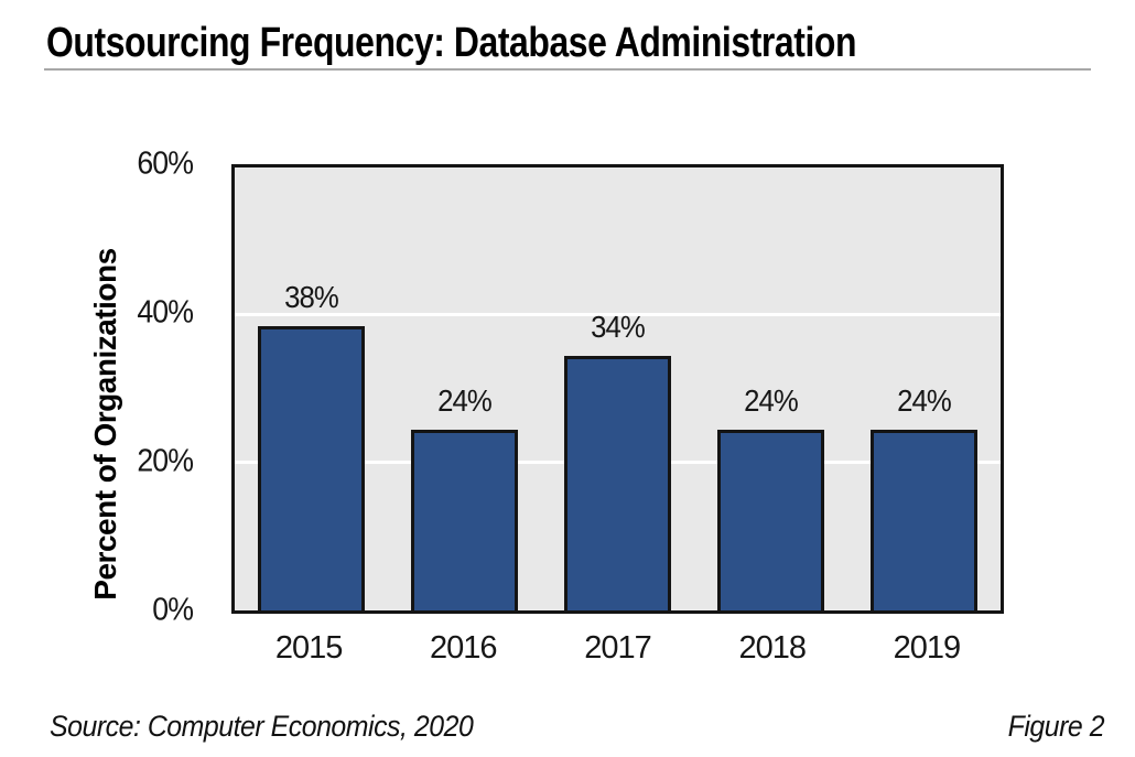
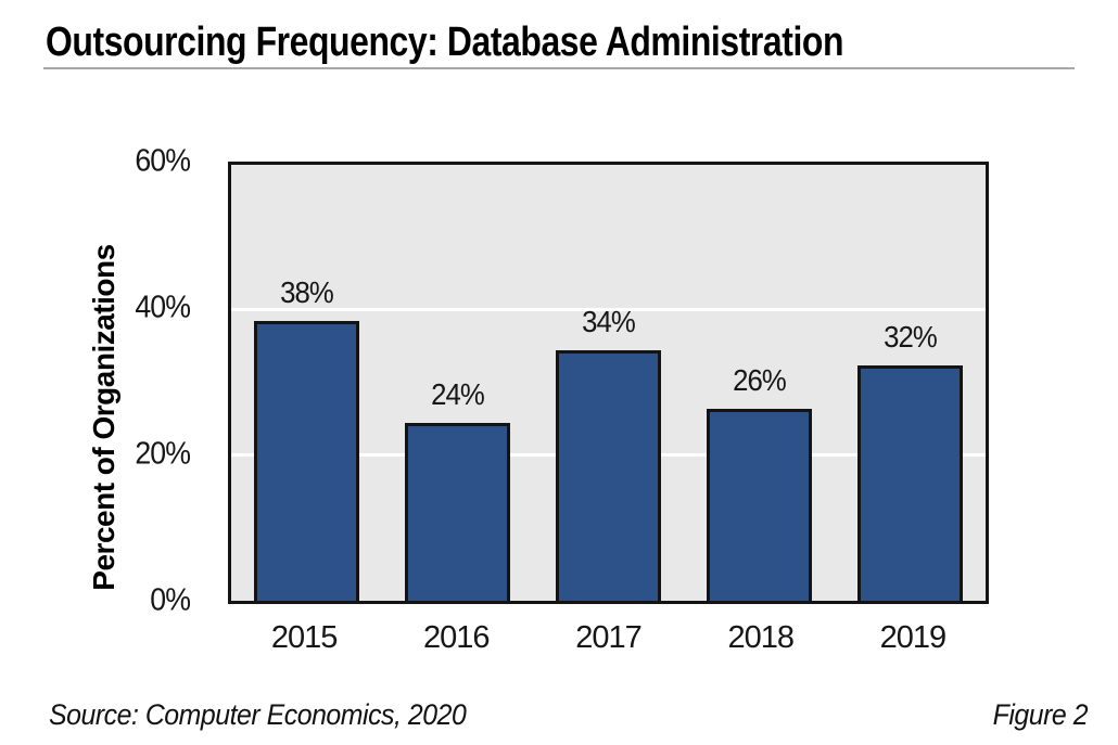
2018: 24% -> 26%
2019: 24% -> 32%
